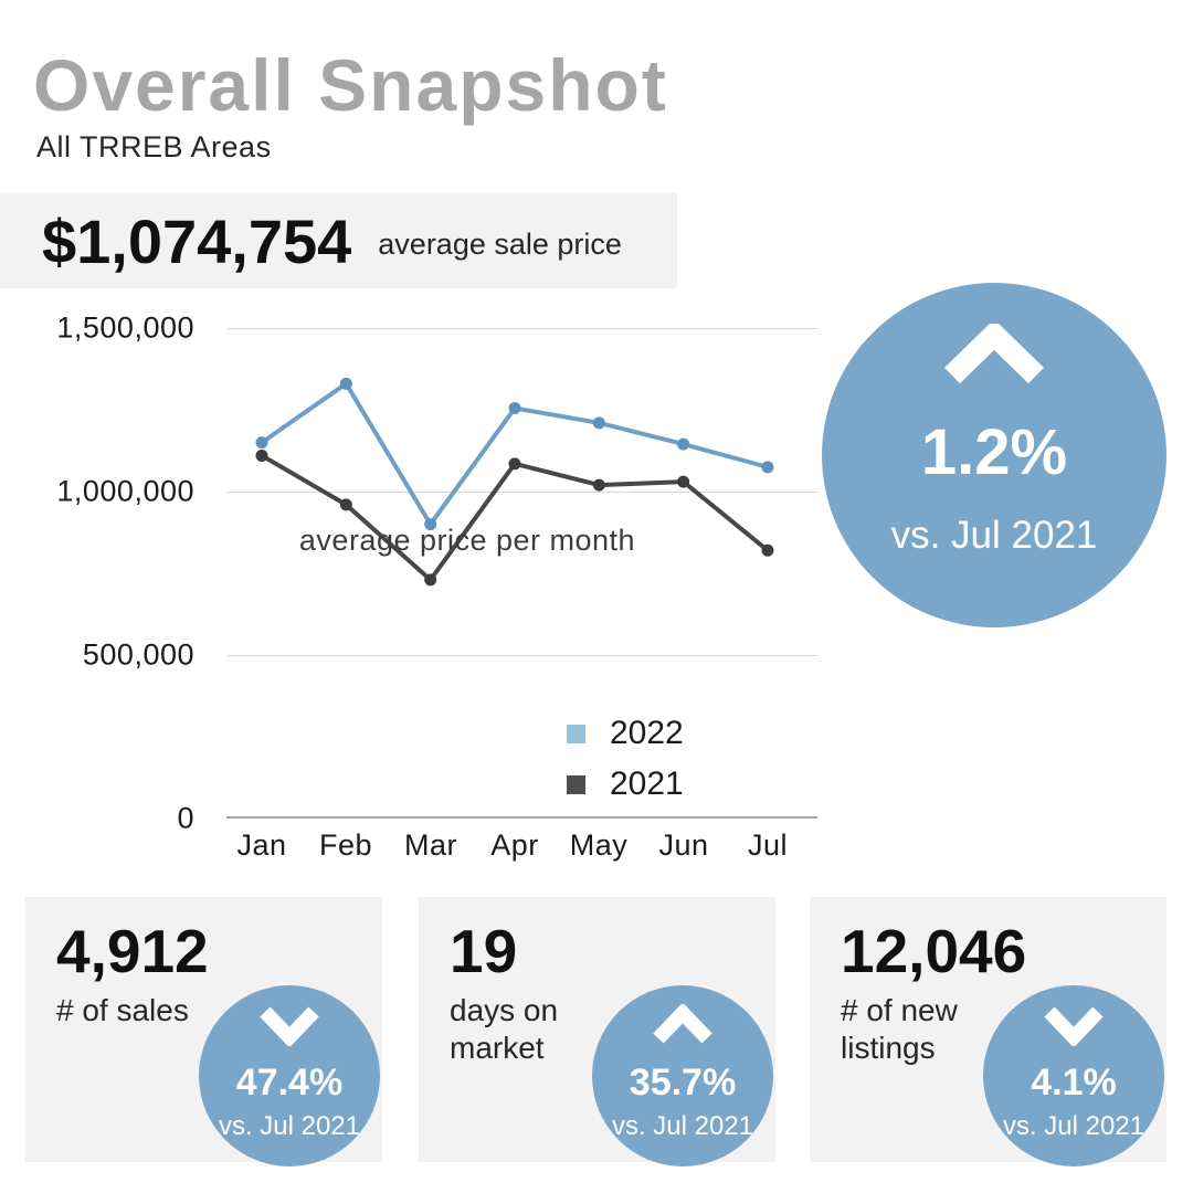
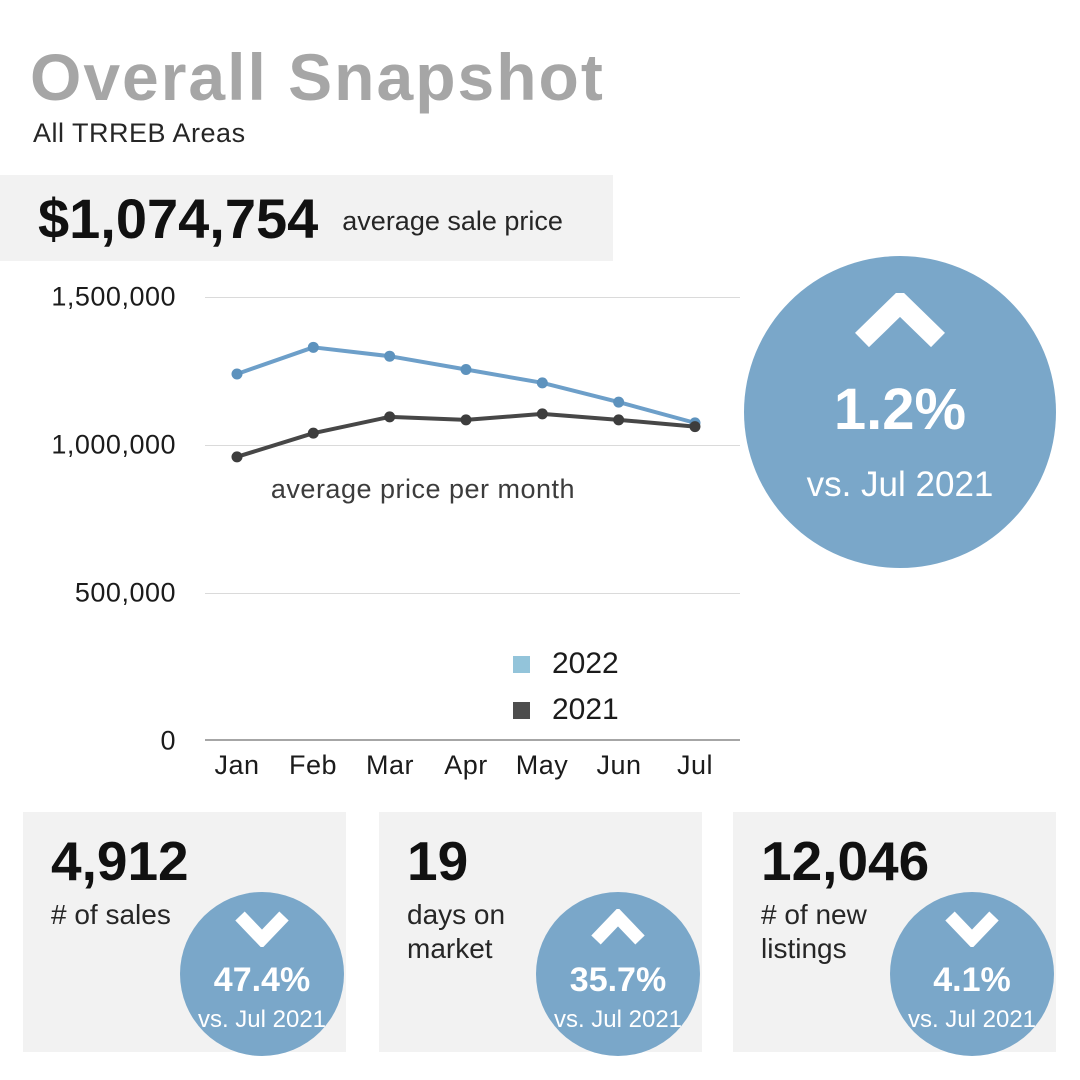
2022/Jan: 1150000 -> 1240000
2021/Jan: 1110000 -> 960000
2021/Feb: 960000 -> 1040000
2022/Mar: 900000 -> 1300000
2021/Mar: 730000 -> 1100000
2021/May: 1020000 -> 1100000
2021/Jun: 1030000 -> 1080000
2021/Jul: 820000 -> 1060000
